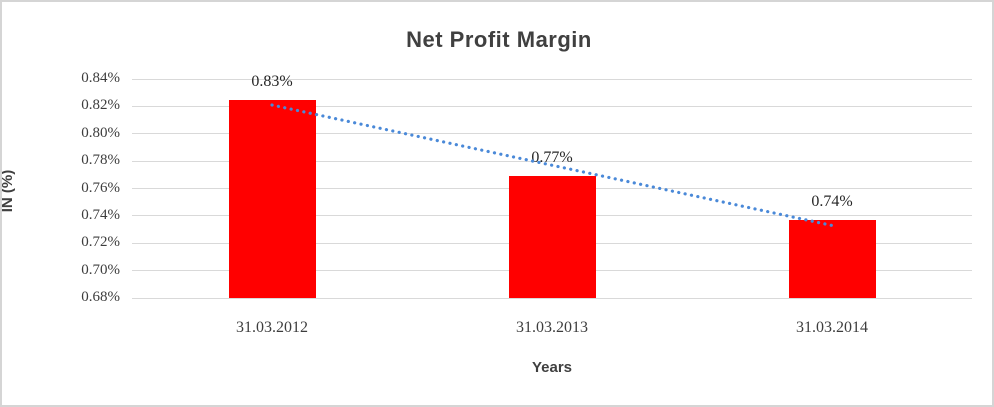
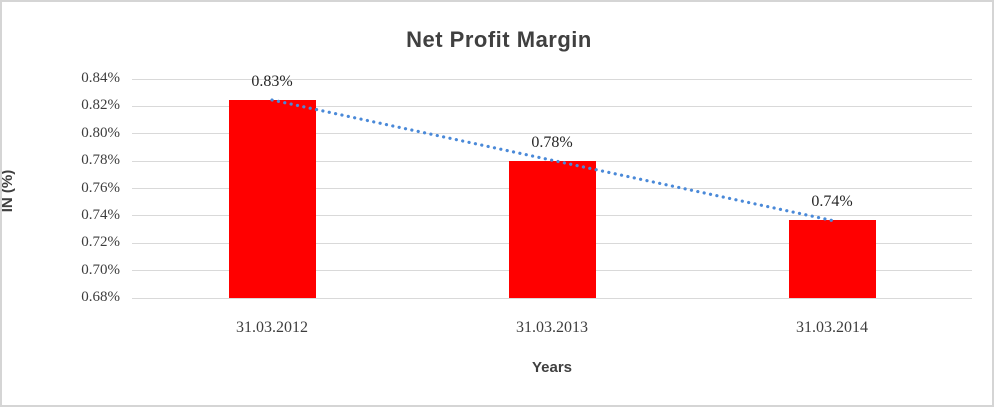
31.03.2013: 0.77% -> 0.78%
